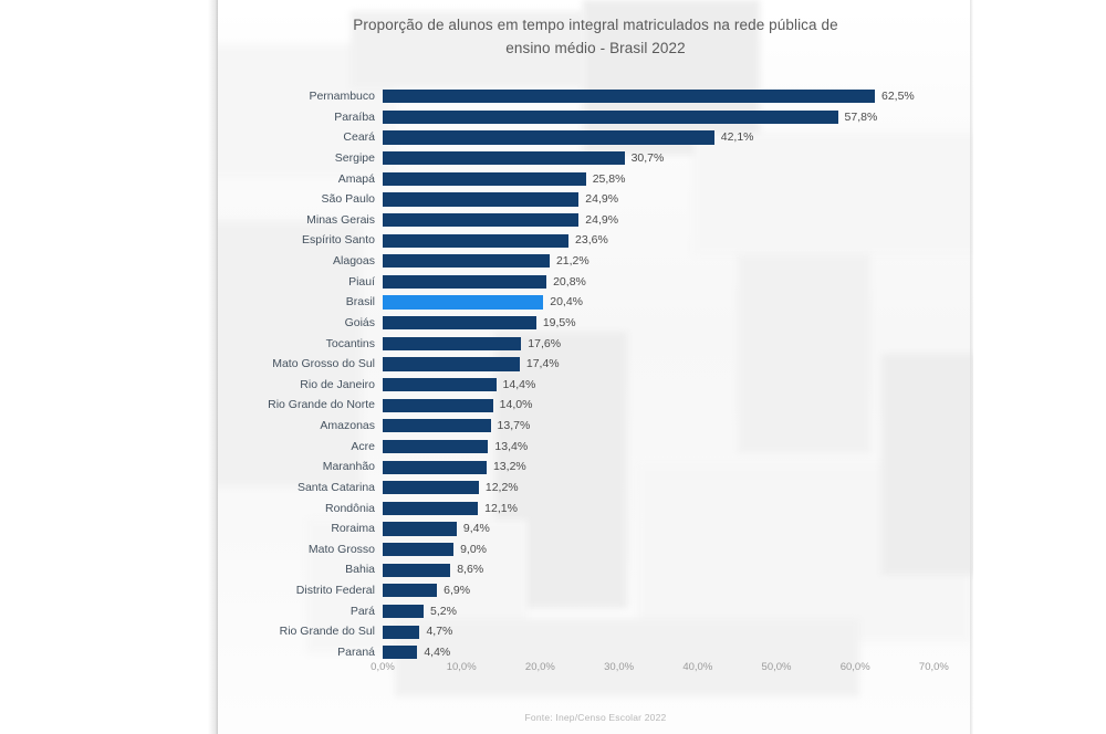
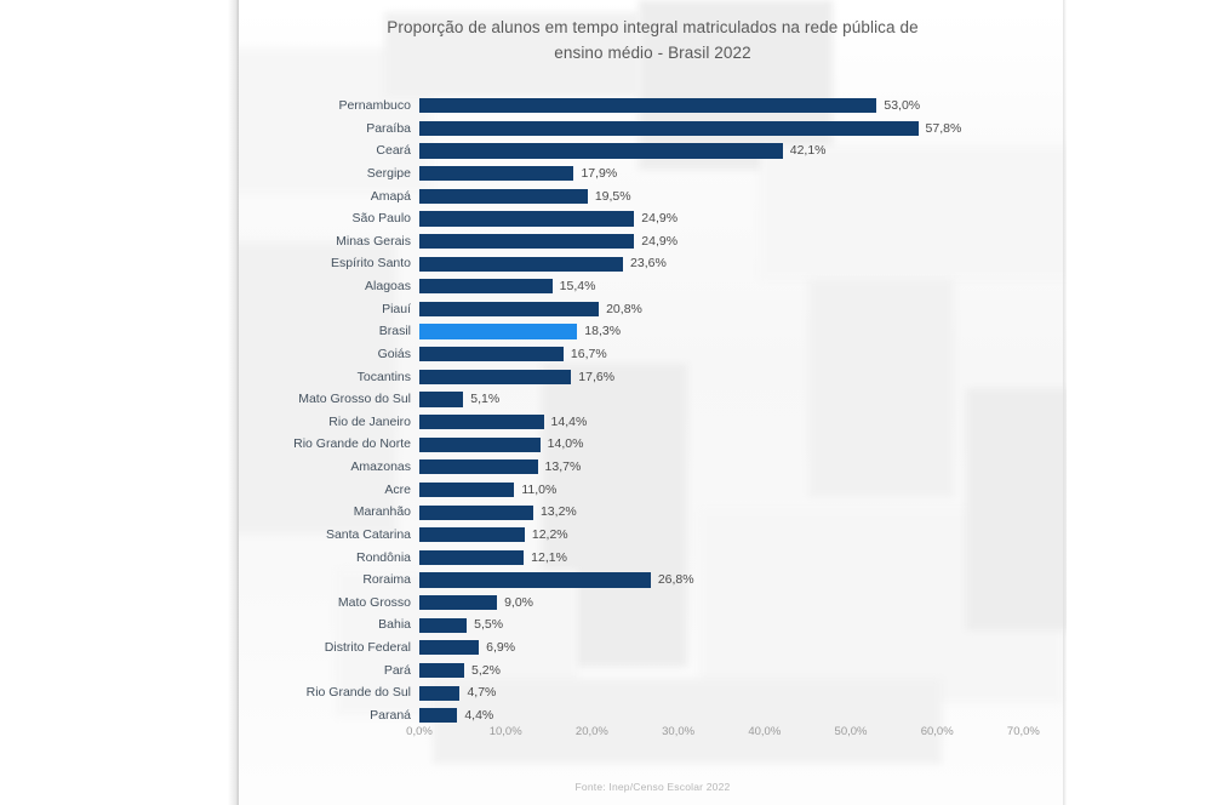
Pernambuco: 62,5% -> 53,0%
Sergipe: 30,7% -> 17,9%
Amapá: 25,8% -> 19,5%
Alagoas: 21,2% -> 15,4%
Brasil: 20,4% -> 18,3%
Goiás: 19,5% -> 16,7%
Mato Grosso do Sul: 17,4% -> 5,1%
Acre: 13,4% -> 11,0%
Roraima: 9,4% -> 26,8%
Bahia: 8,6% -> 5,5%
